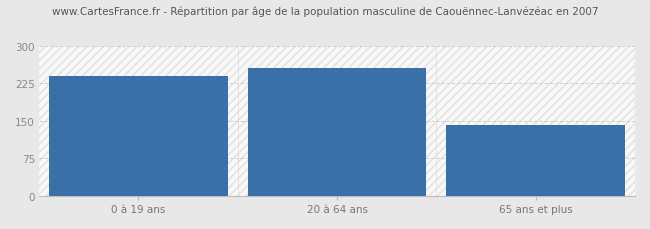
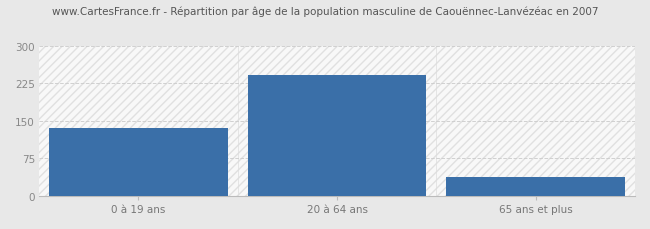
0 à 19 ans: 240 -> 136
20 à 64 ans: 256 -> 241
65 ans et plus: 142 -> 37
